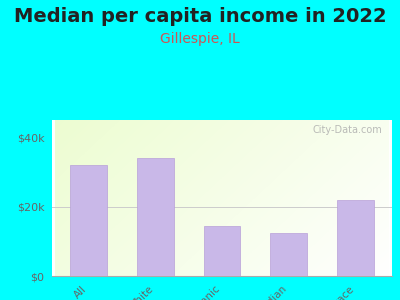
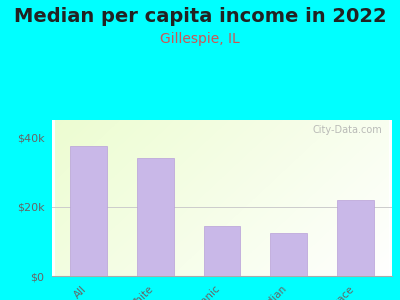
All: $32.0k -> $37.5k
